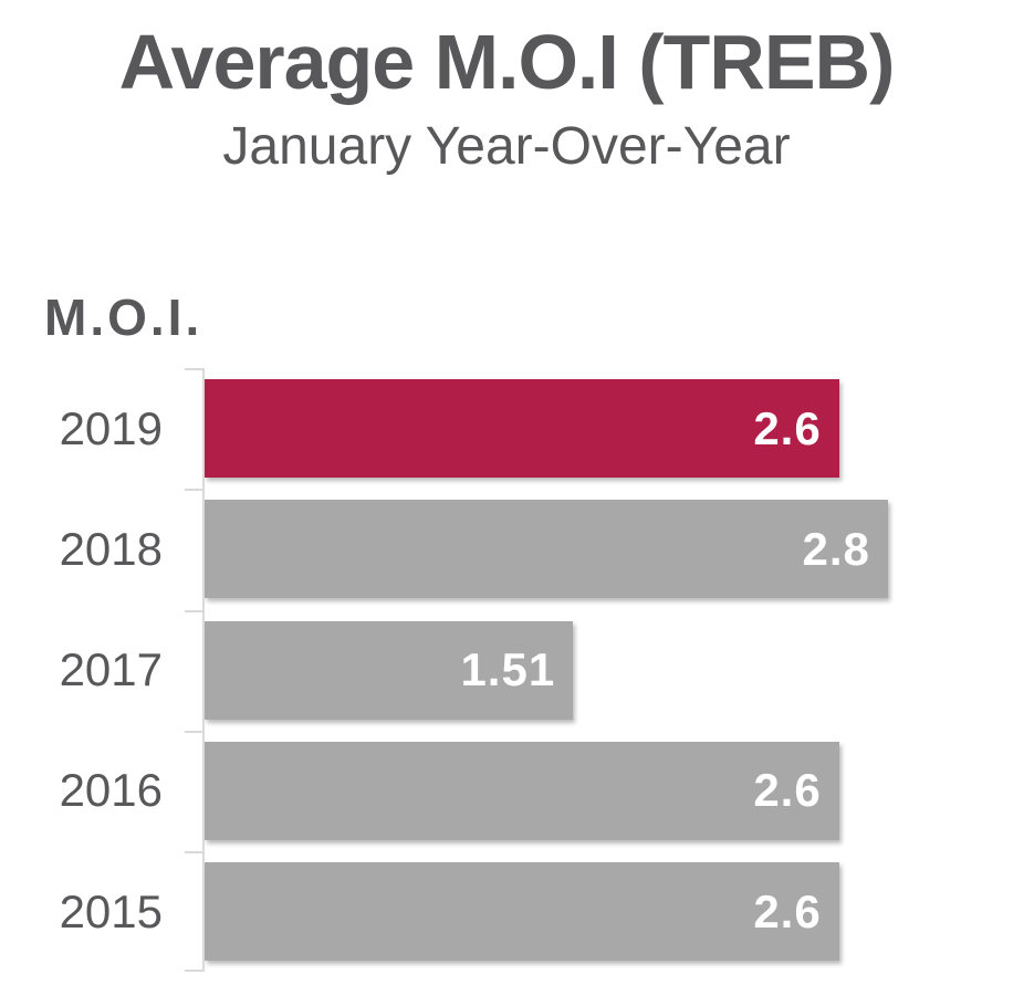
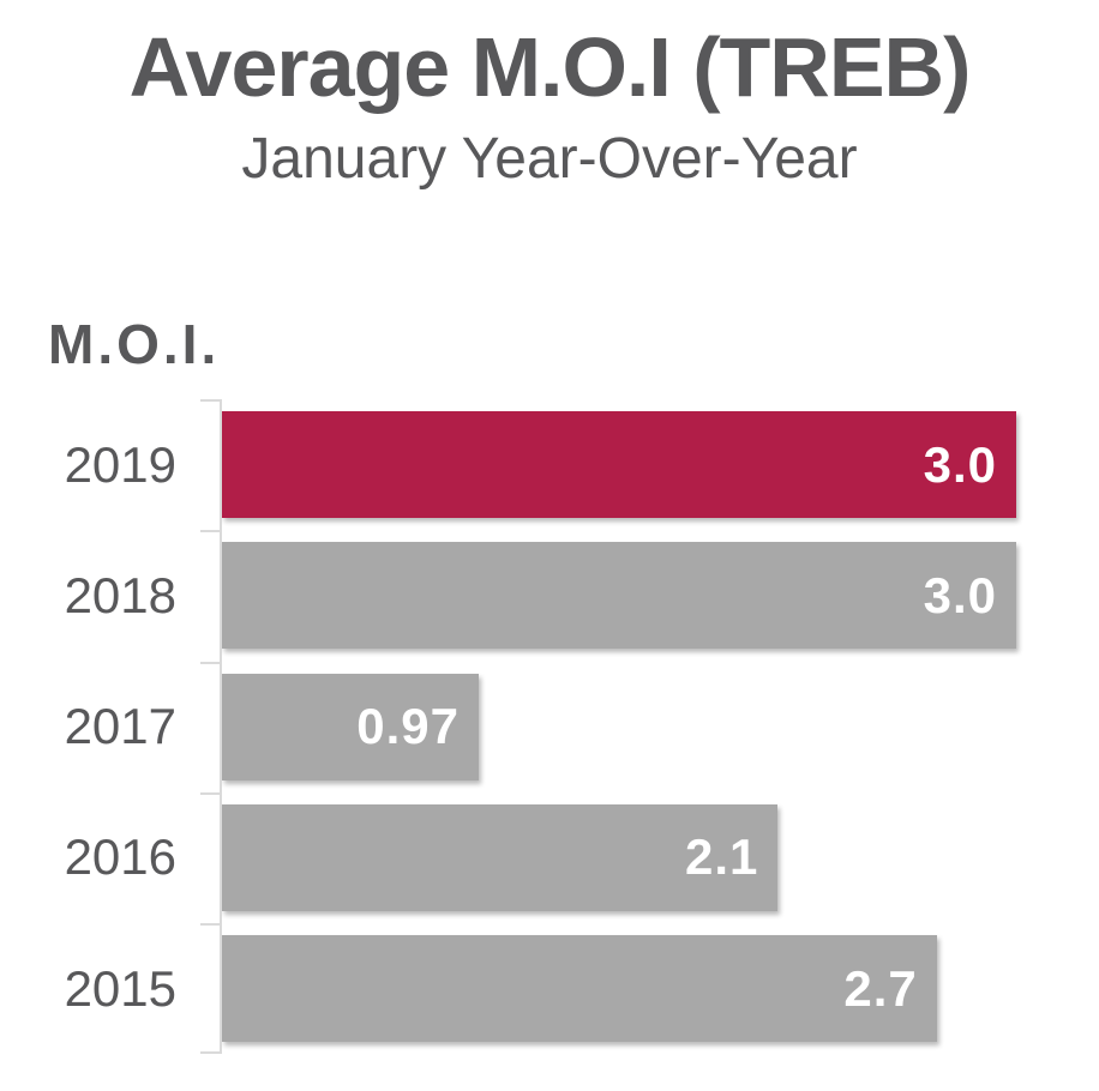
2019: 2.6 -> 3.0
2018: 2.8 -> 3.0
2017: 1.51 -> 0.97
2016: 2.6 -> 2.1
2015: 2.6 -> 2.7
